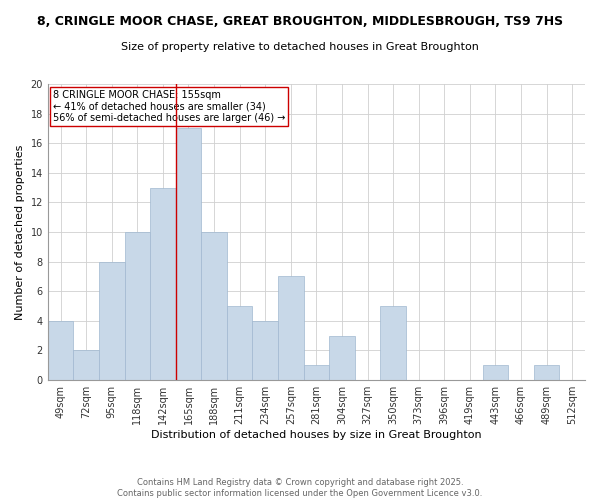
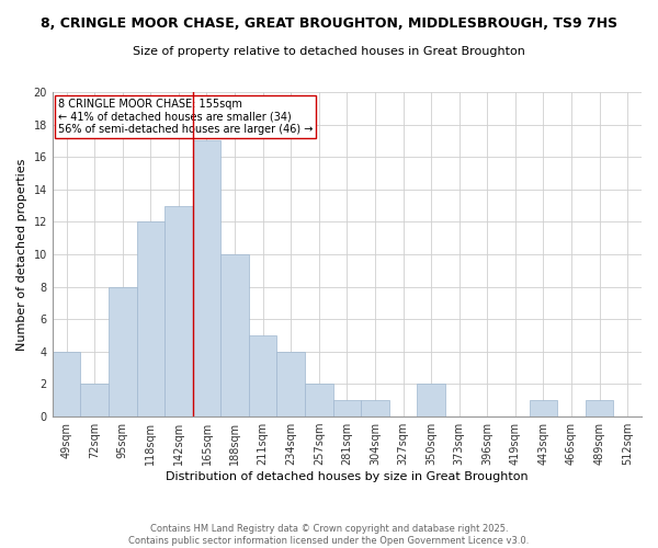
118sqm: 10 -> 12
257sqm: 7 -> 2
304sqm: 3 -> 1
350sqm: 5 -> 2
